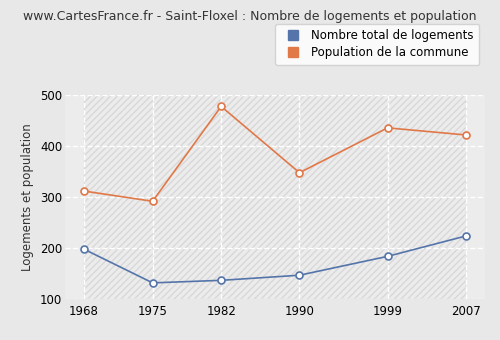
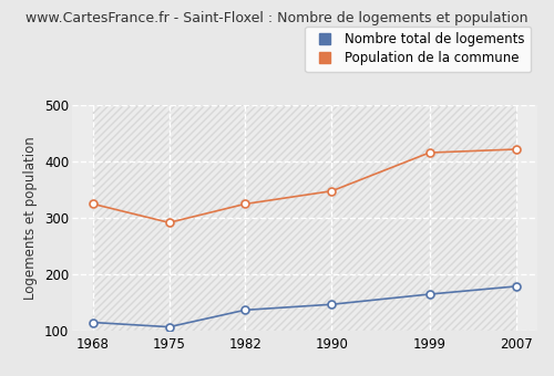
Nombre total de logements/1968: 198 -> 115
Population de la commune/1968: 312 -> 325
Nombre total de logements/1975: 132 -> 107
Population de la commune/1982: 478 -> 325
Nombre total de logements/1999: 184 -> 165
Population de la commune/1999: 436 -> 416
Nombre total de logements/2007: 224 -> 179
